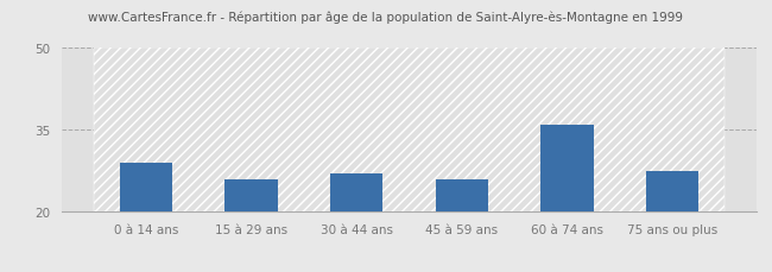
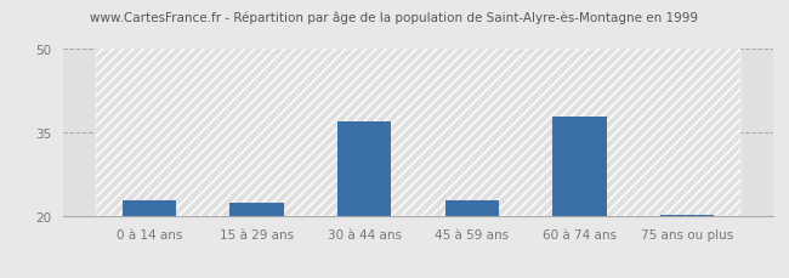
0 à 14 ans: 29.0 -> 23.0
15 à 29 ans: 26.0 -> 22.5
30 à 44 ans: 27.0 -> 37.0
45 à 59 ans: 26.0 -> 23.0
60 à 74 ans: 36.0 -> 38.0
75 ans ou plus: 27.5 -> 20.2
